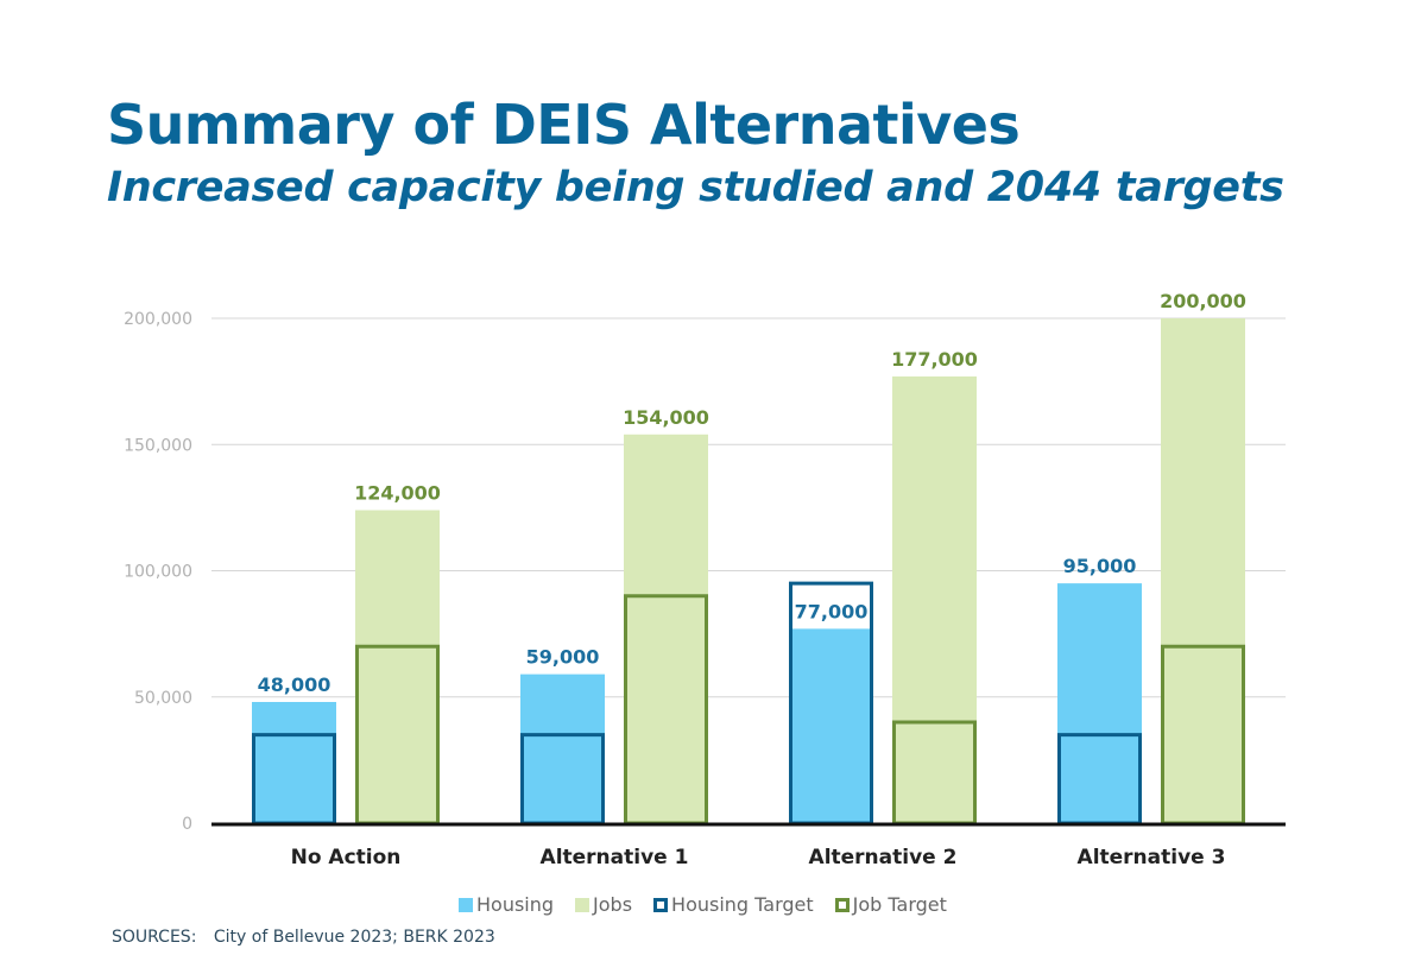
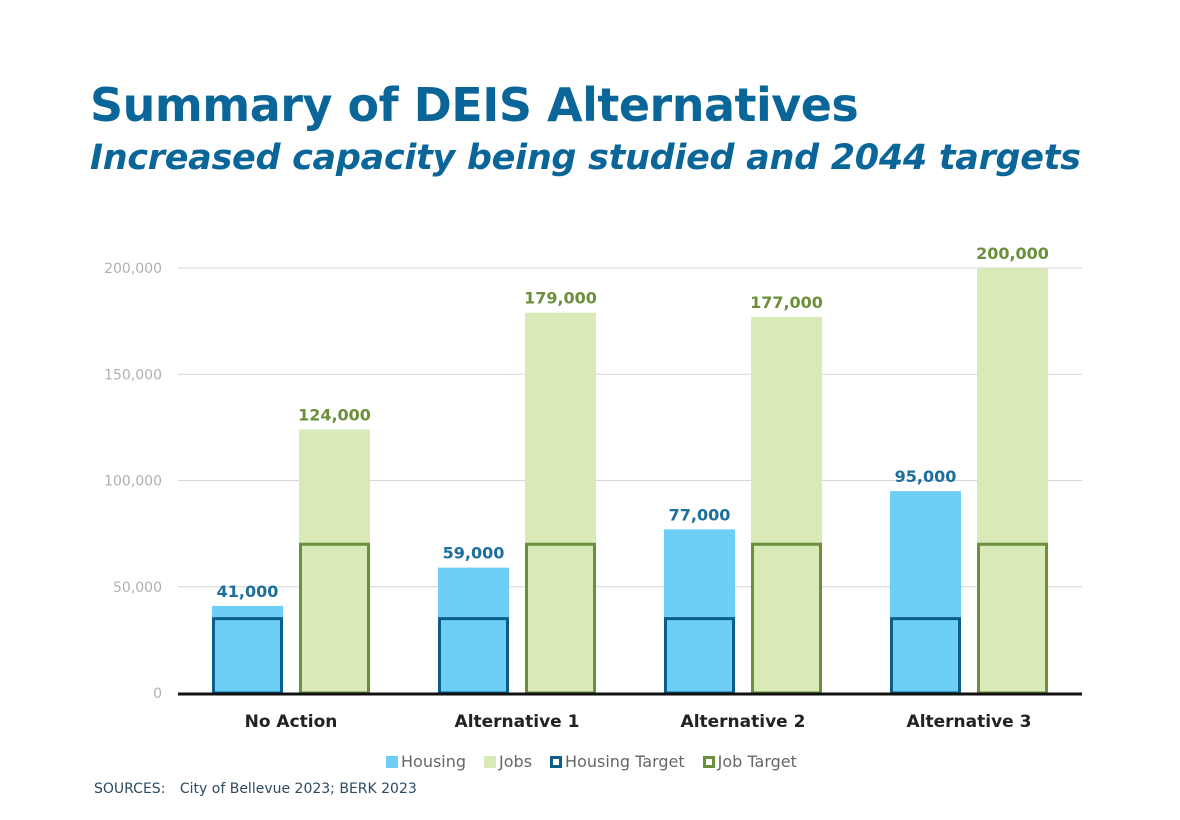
Housing/No Action: 48,000 -> 41,000
Jobs/Alternative 1: 154,000 -> 179,000
Job Target/Alternative 1: 90000 -> 70000
Housing Target/Alternative 2: 95000 -> 35000
Job Target/Alternative 2: 40000 -> 70000
